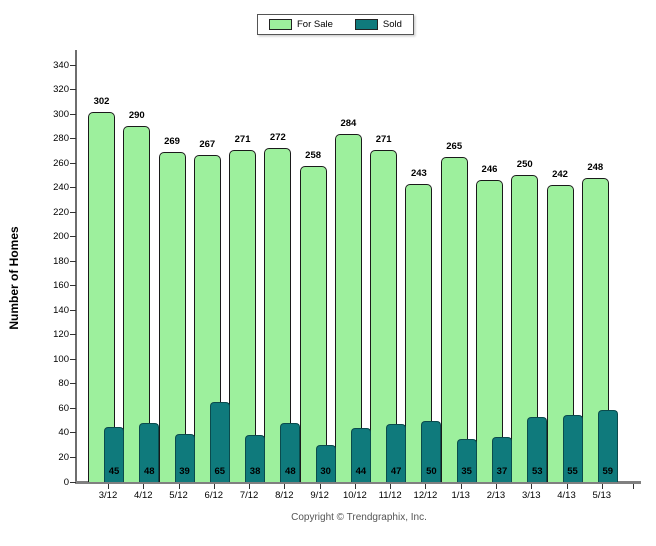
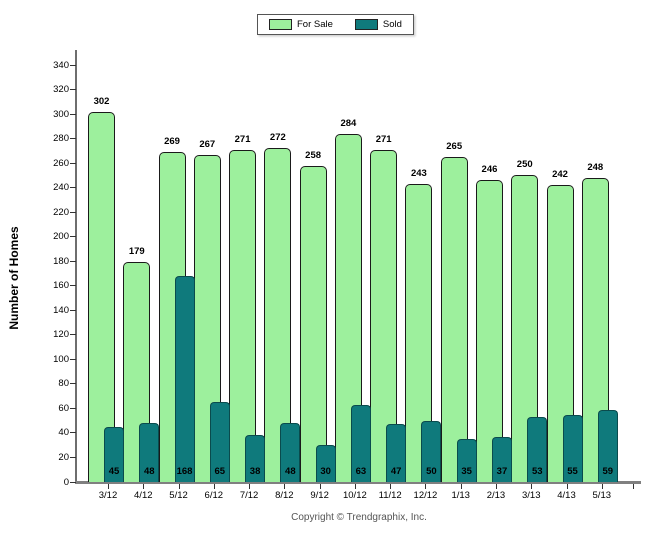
For Sale/4/12: 290 -> 179
Sold/5/12: 39 -> 168
Sold/10/12: 44 -> 63
